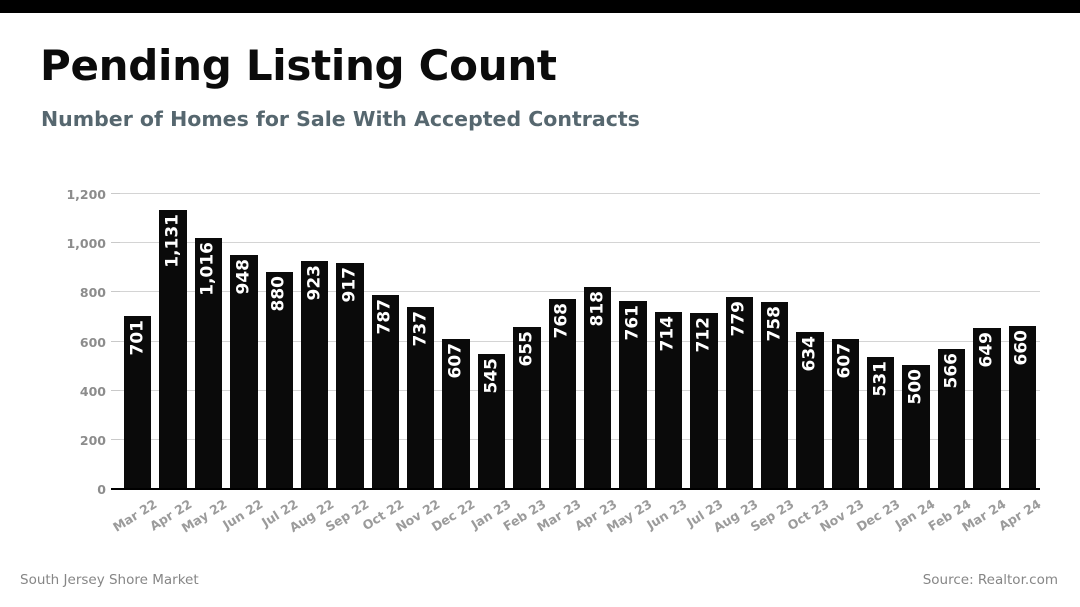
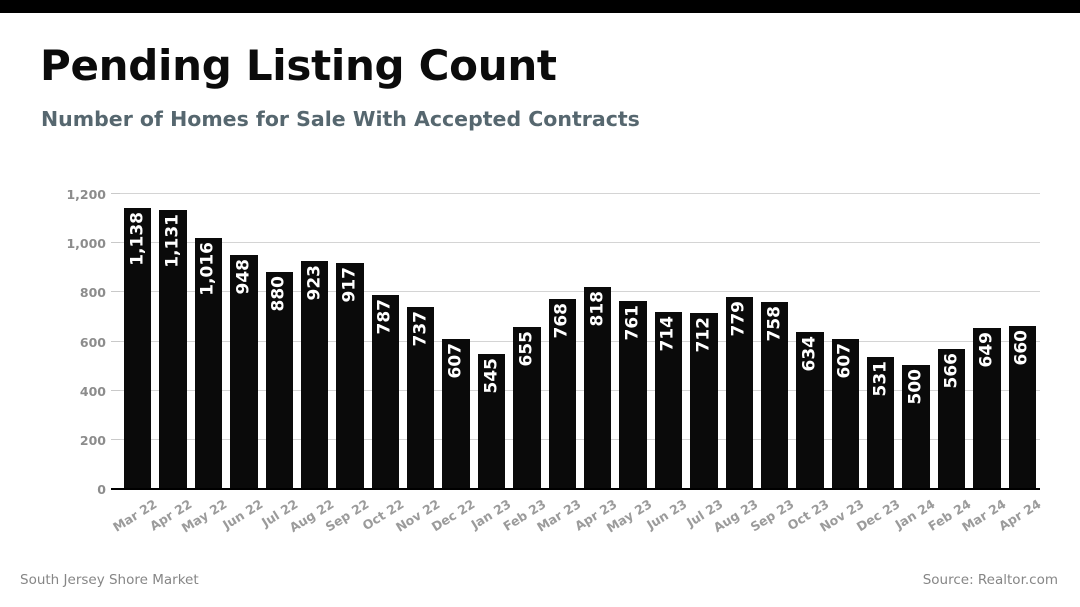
Mar 22: 701 -> 1,138
